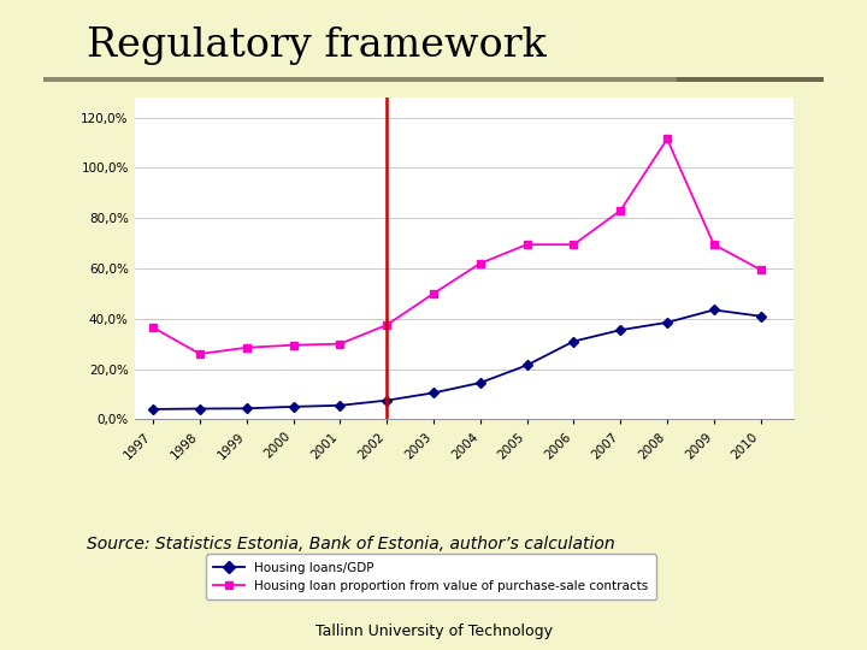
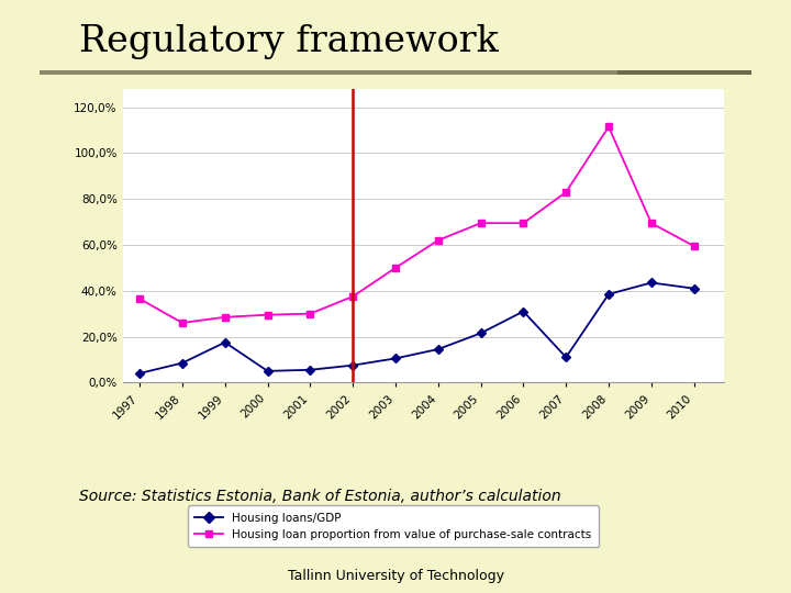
Housing loans/GDP/1998: 4,2% -> 8,5%
Housing loans/GDP/1999: 4,3% -> 17,5%
Housing loans/GDP/2007: 35,5% -> 11,0%
